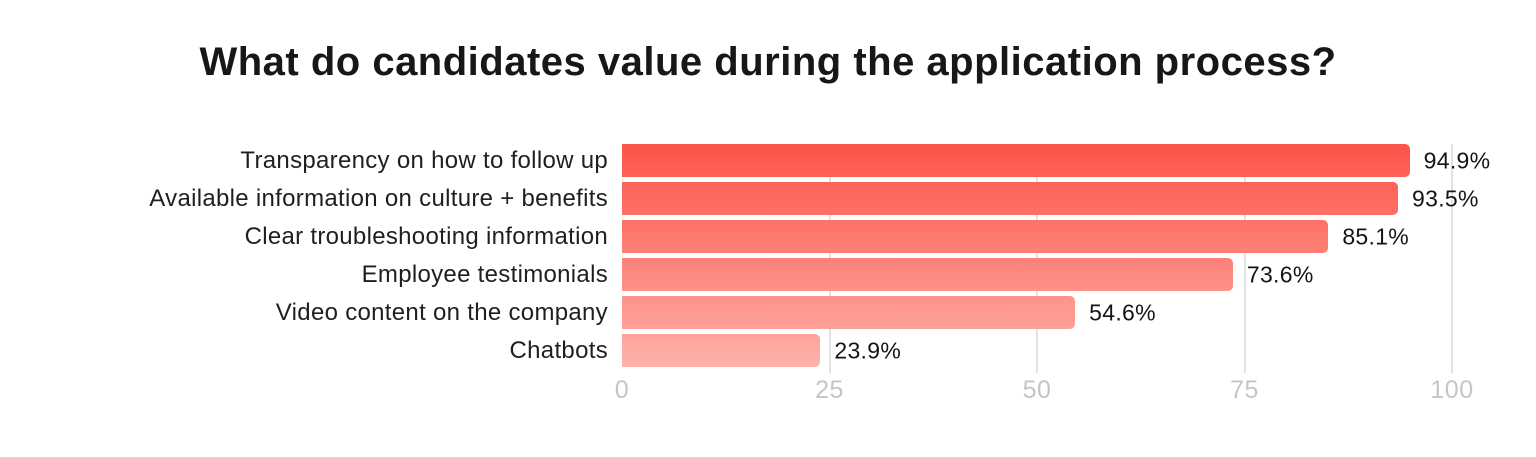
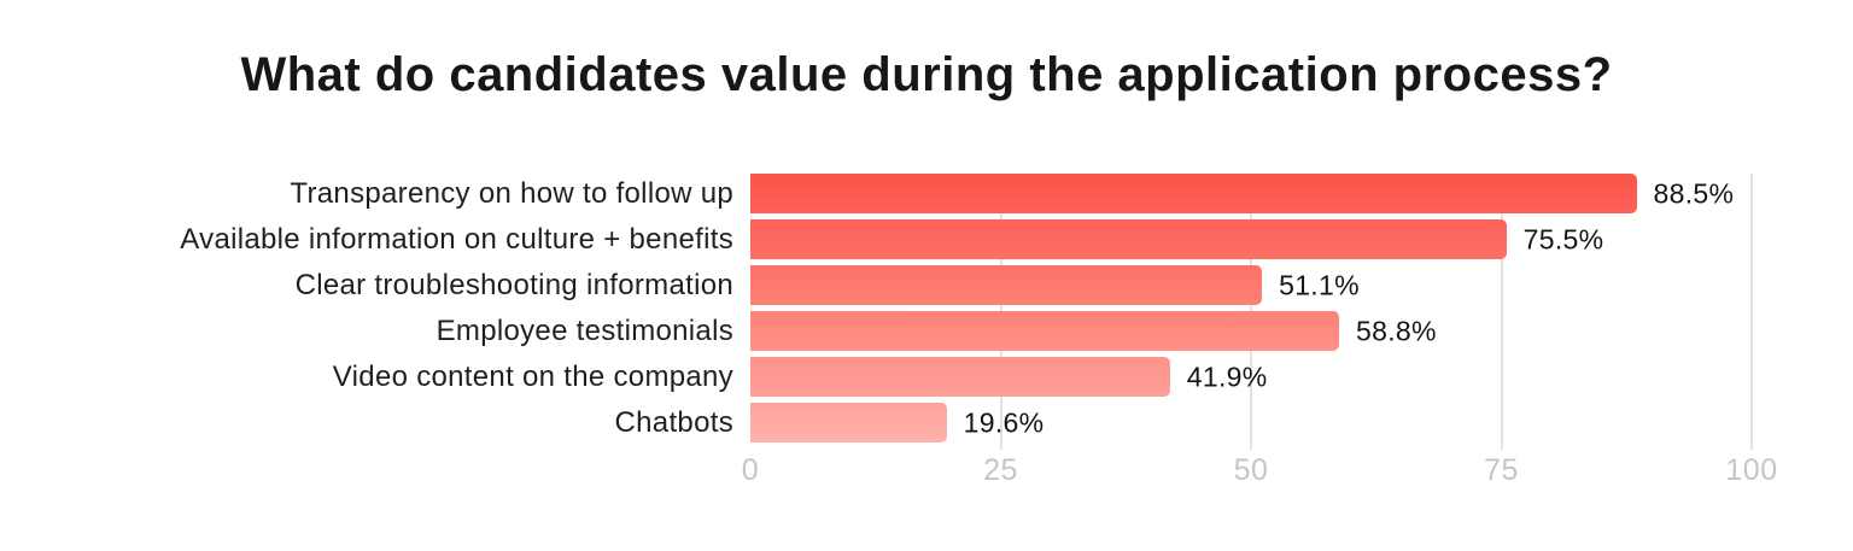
Transparency on how to follow up: 94.9% -> 88.5%
Available information on culture + benefits: 93.5% -> 75.5%
Clear troubleshooting information: 85.1% -> 51.1%
Employee testimonials: 73.6% -> 58.8%
Video content on the company: 54.6% -> 41.9%
Chatbots: 23.9% -> 19.6%
